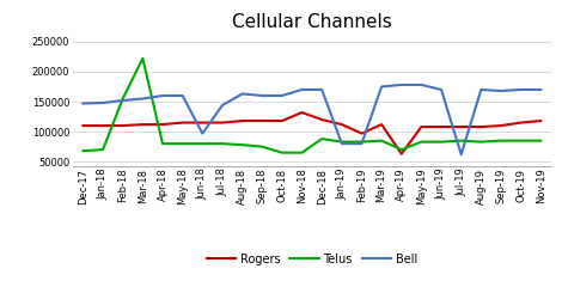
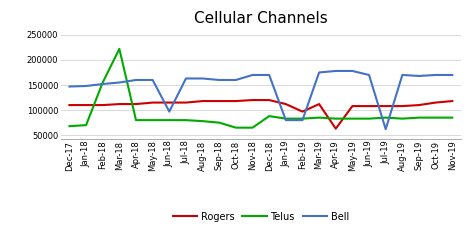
Bell/Jul-18: 144000 -> 163000
Rogers/Nov-18: 132000 -> 120000
Telus/Apr-19: 70000 -> 83000
